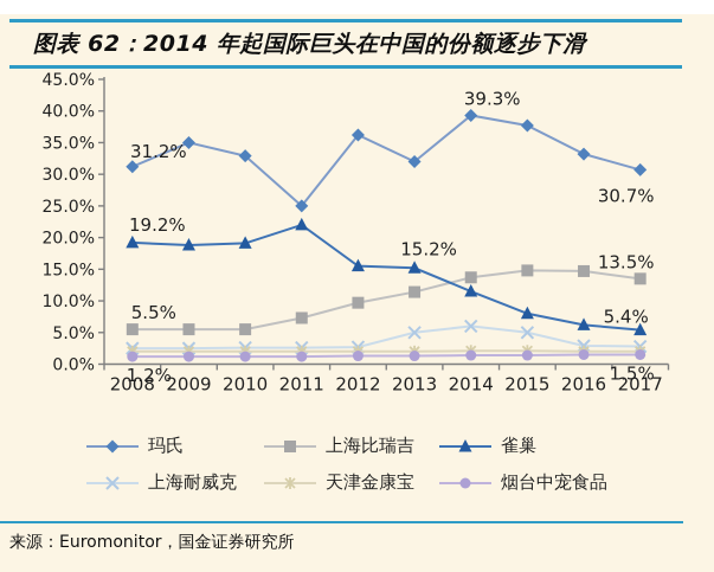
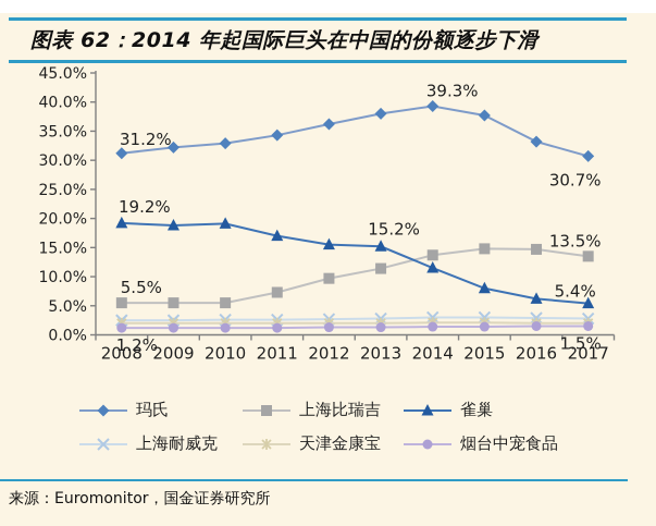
玛氏/2009: 35% -> 32%
玛氏/2011: 25% -> 34%
雀巢/2011: 22% -> 17%
玛氏/2013: 32% -> 38%
上海耐威克/2013: 5% -> 3%
上海耐威克/2014: 6% -> 3%
上海耐威克/2015: 5% -> 3%
